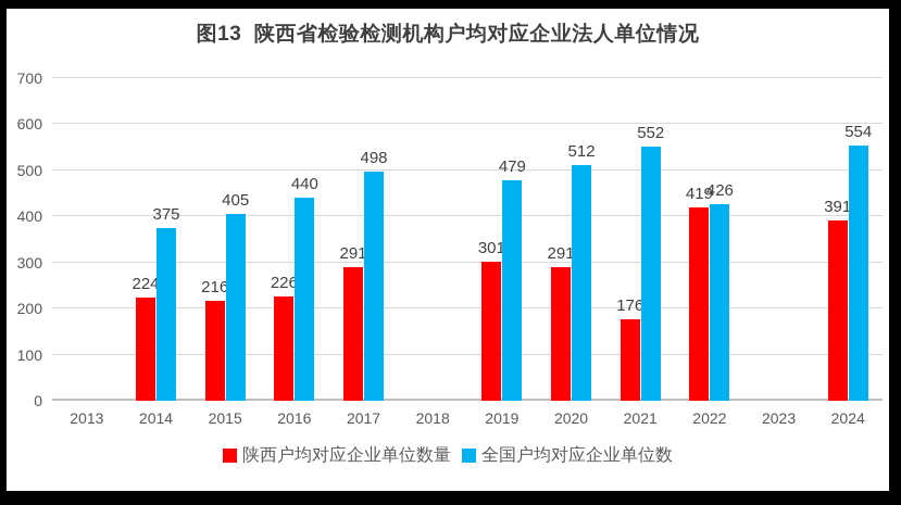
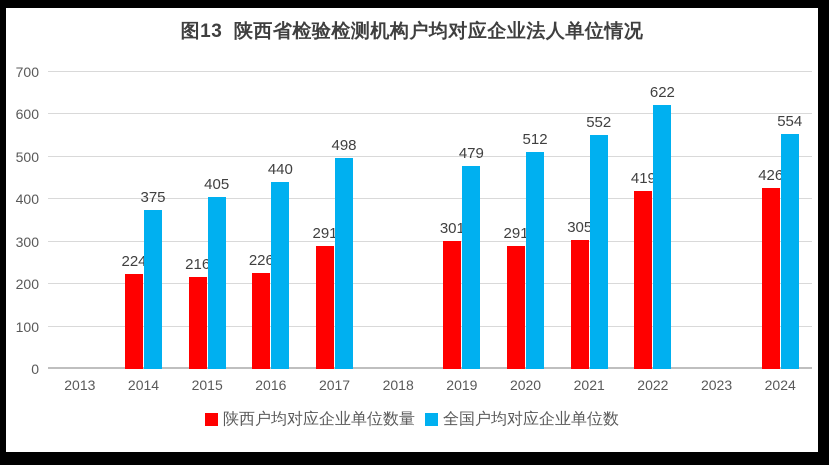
陕西户均对应企业单位数量/2021: 176 -> 305
全国户均对应企业单位数/2022: 426 -> 622
陕西户均对应企业单位数量/2024: 391 -> 426
